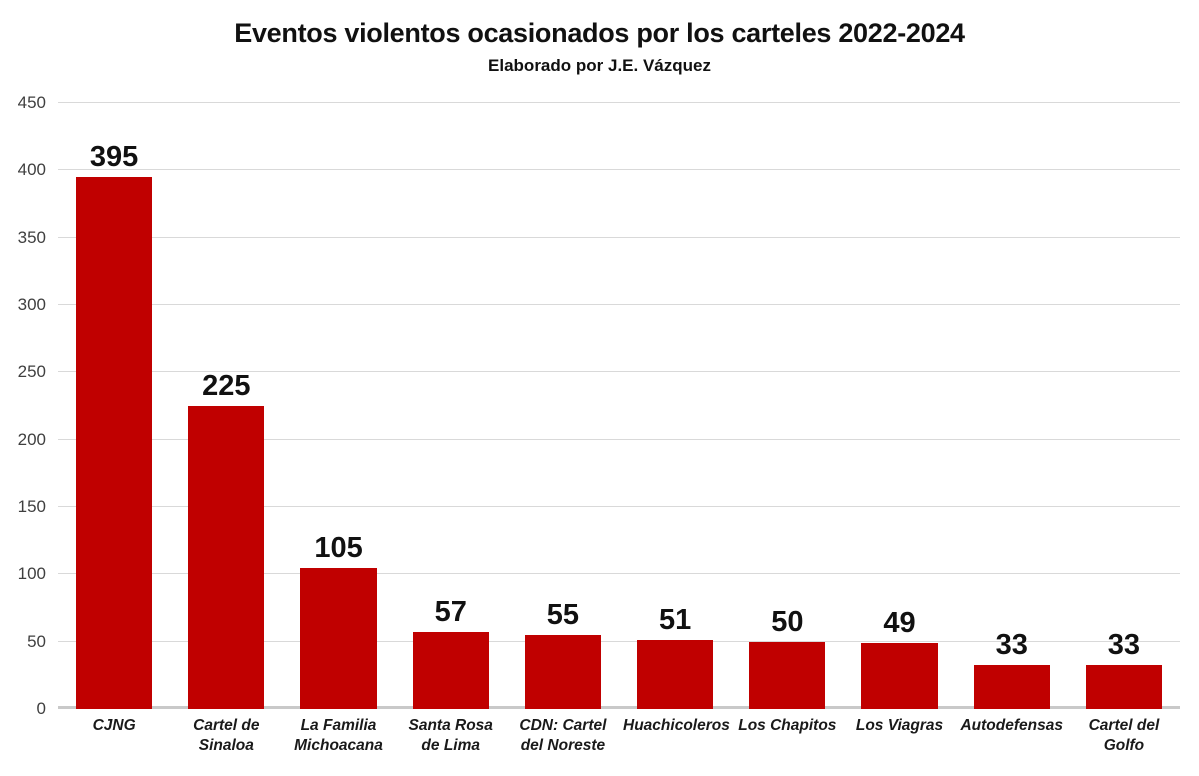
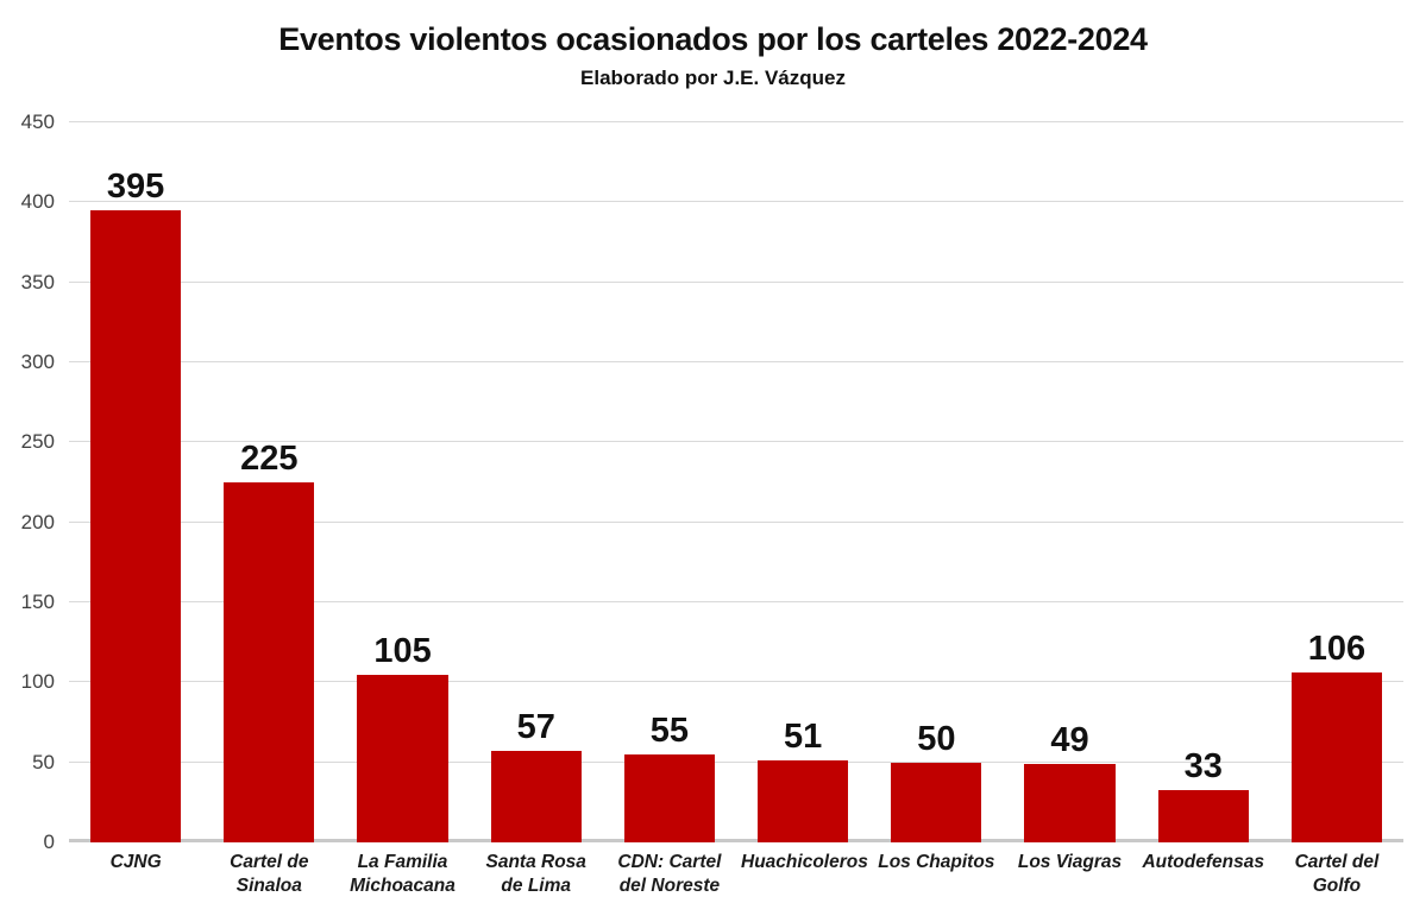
Cartel del Golfo: 33 -> 106
